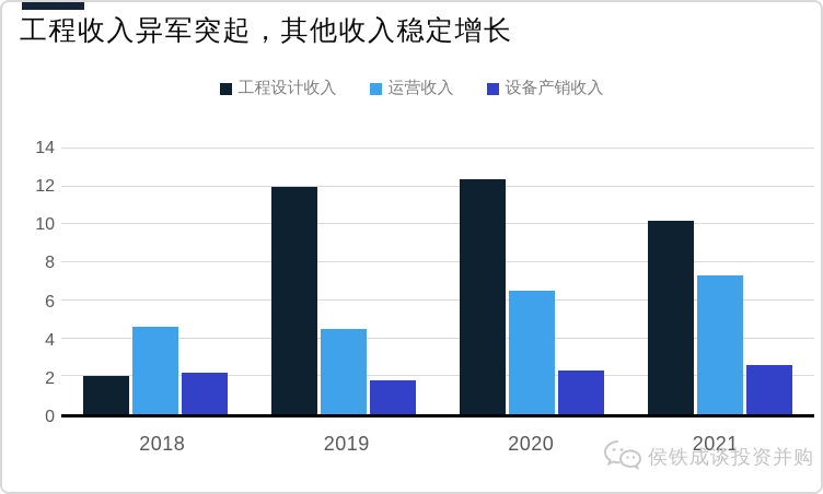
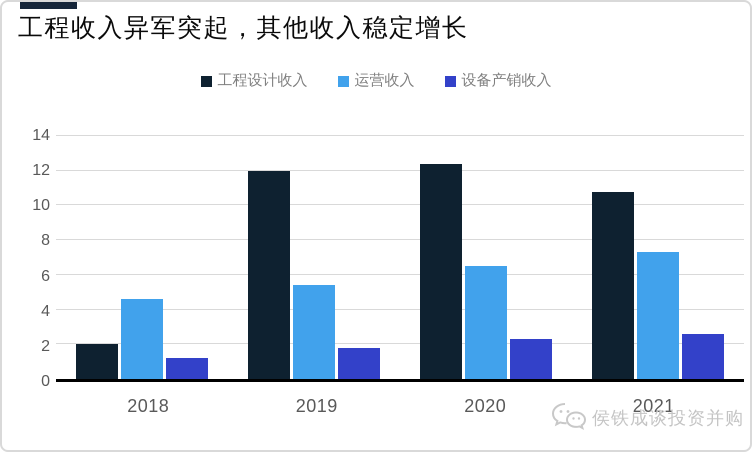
设备产销收入/2018: 2.2 -> 1.2
运营收入/2019: 4.5 -> 5.4
工程设计收入/2021: 10.2 -> 10.8
